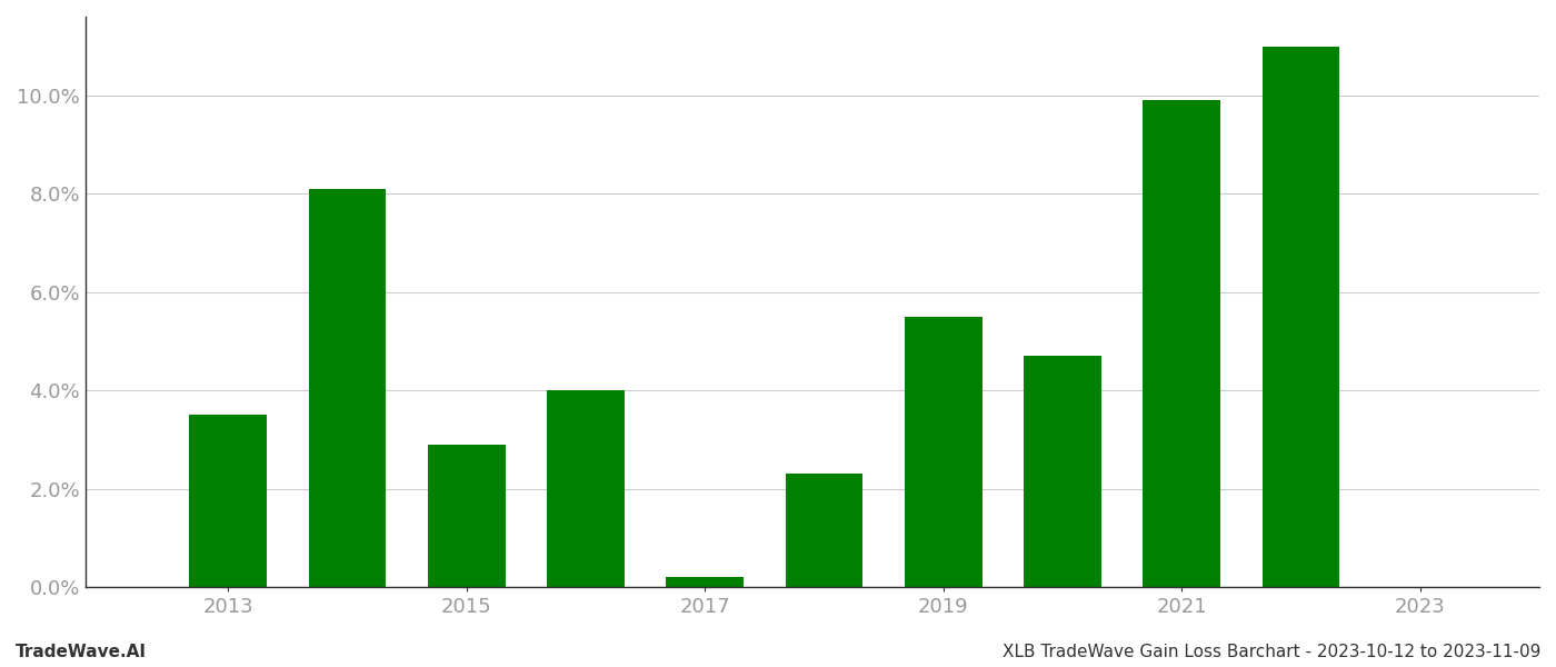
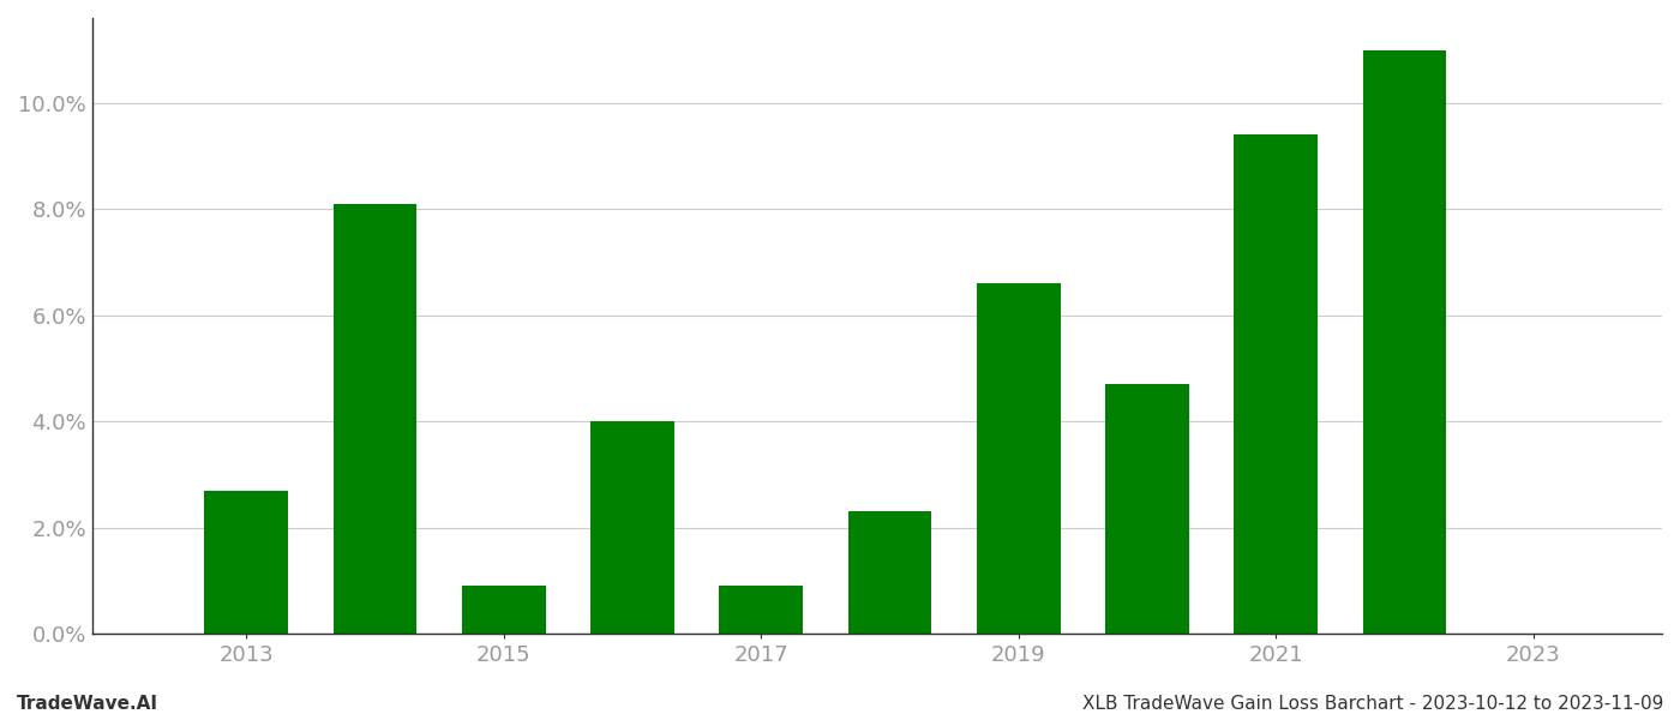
2013: 3.5% -> 2.7%
2015: 2.9% -> 0.9%
2017: 0.2% -> 0.9%
2019: 5.5% -> 6.6%
2021: 9.9% -> 9.4%
